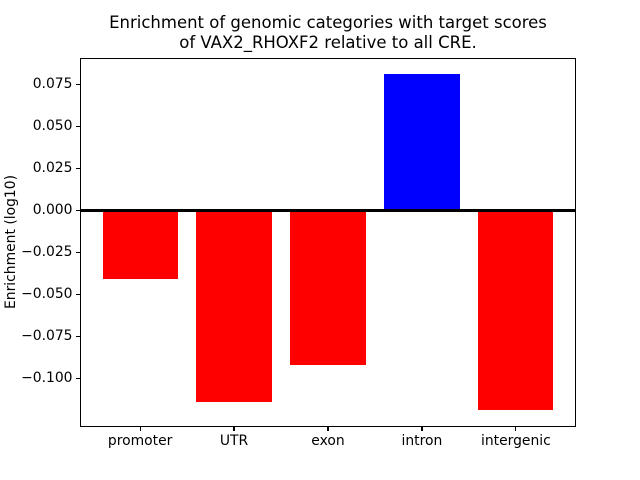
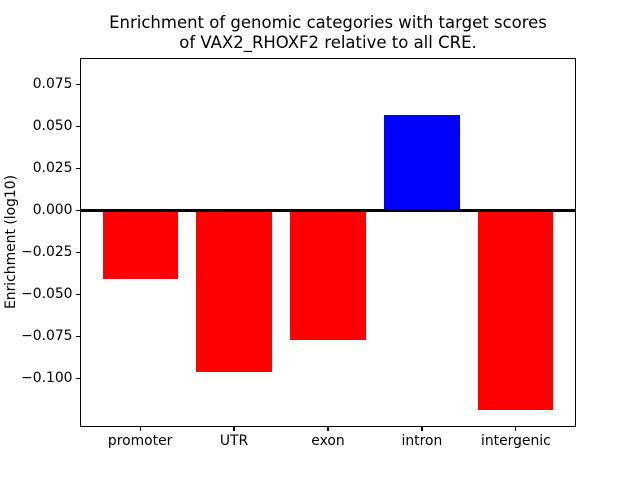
UTR: -0.114 -> -0.096
exon: -0.092 -> -0.077
intron: 0.081 -> 0.057
